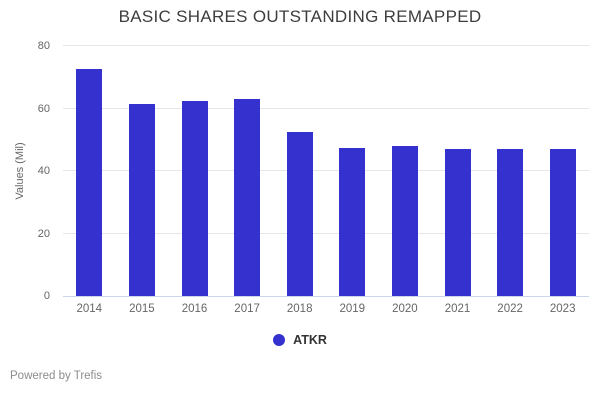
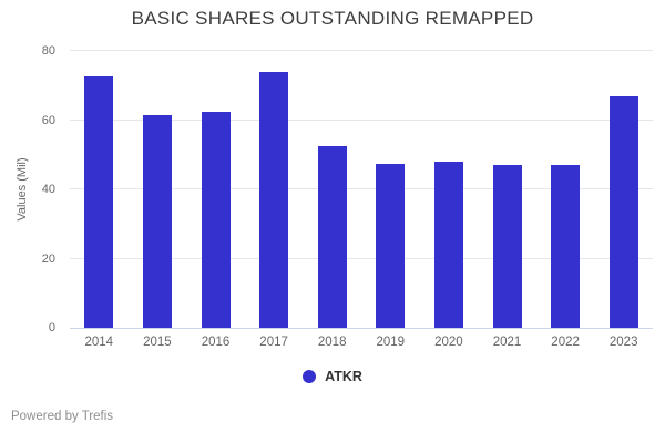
2017: 63 -> 74
2023: 47 -> 67
